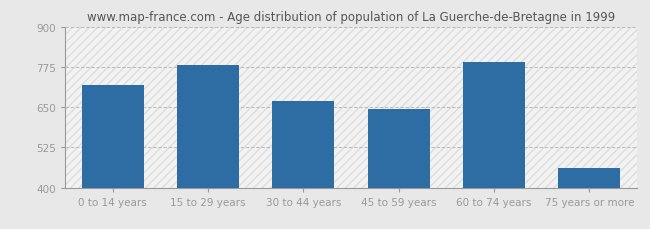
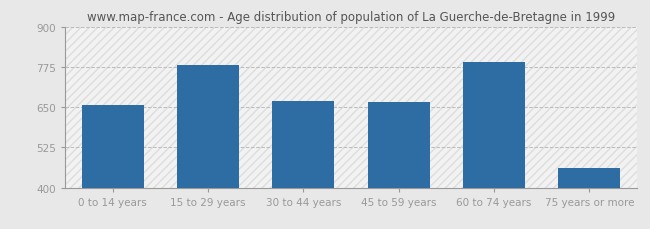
0 to 14 years: 720 -> 655
45 to 59 years: 645 -> 665
